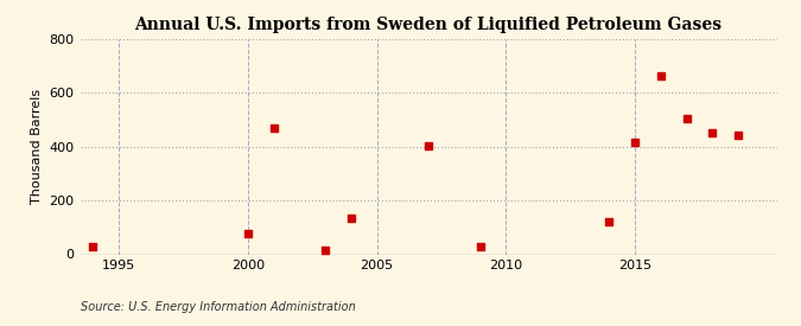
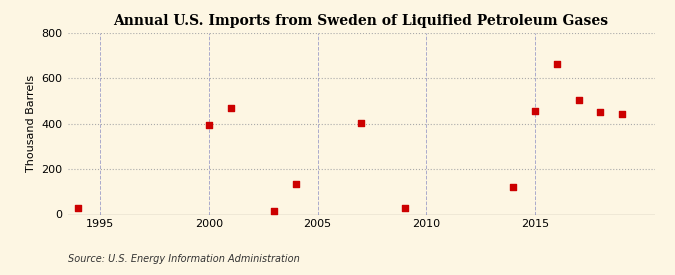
2000: 75 -> 395
2015: 415 -> 455
